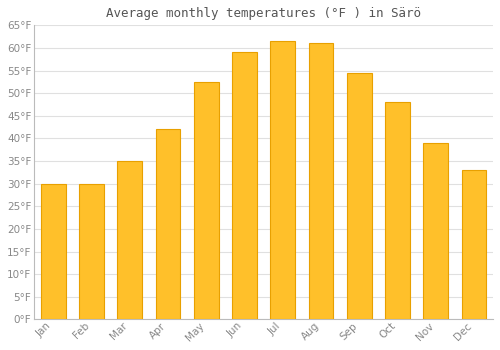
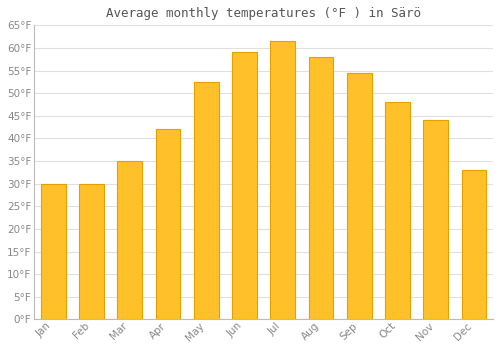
Aug: 61.0°F -> 58.0°F
Nov: 39.0°F -> 44.0°F
